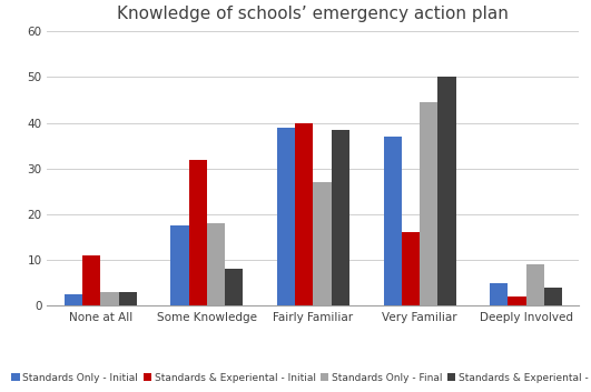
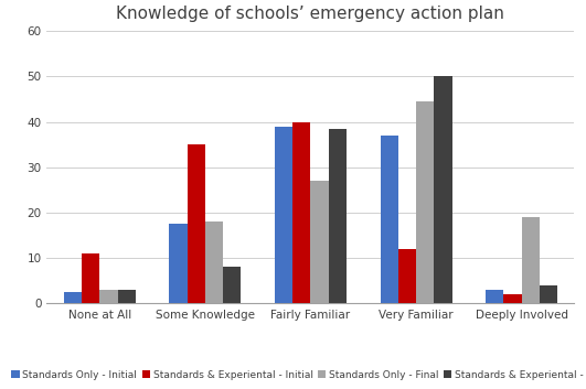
Standards & Experiental - Initial/Some Knowledge: 32 -> 35
Standards & Experiental - Initial/Very Familiar: 16 -> 12
Standards Only - Initial/Deeply Involved: 5.0 -> 3.0
Standards Only - Final/Deeply Involved: 9.0 -> 19.0
